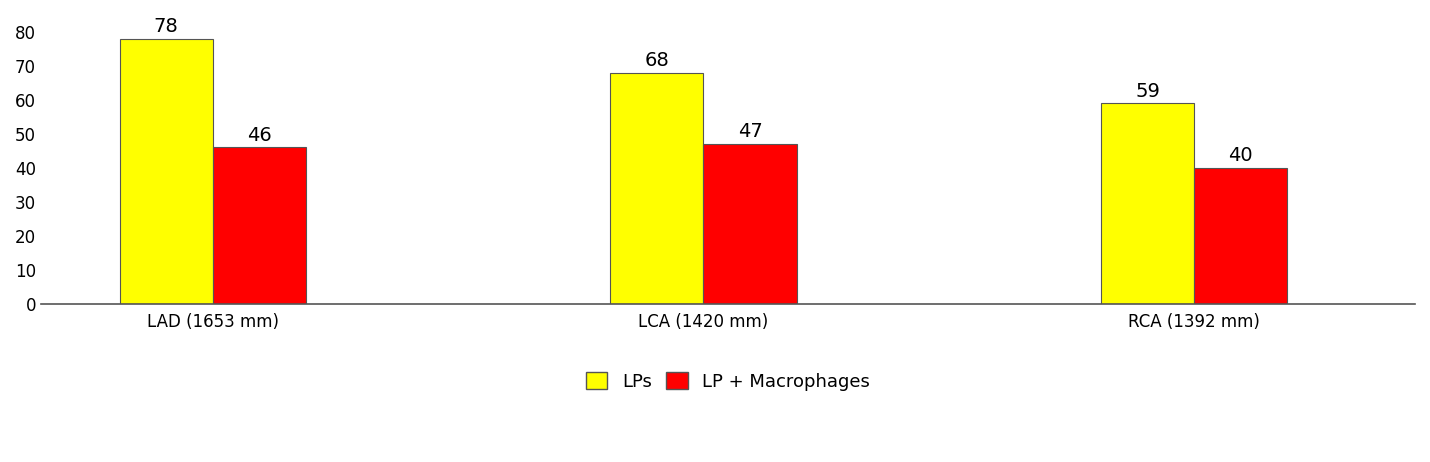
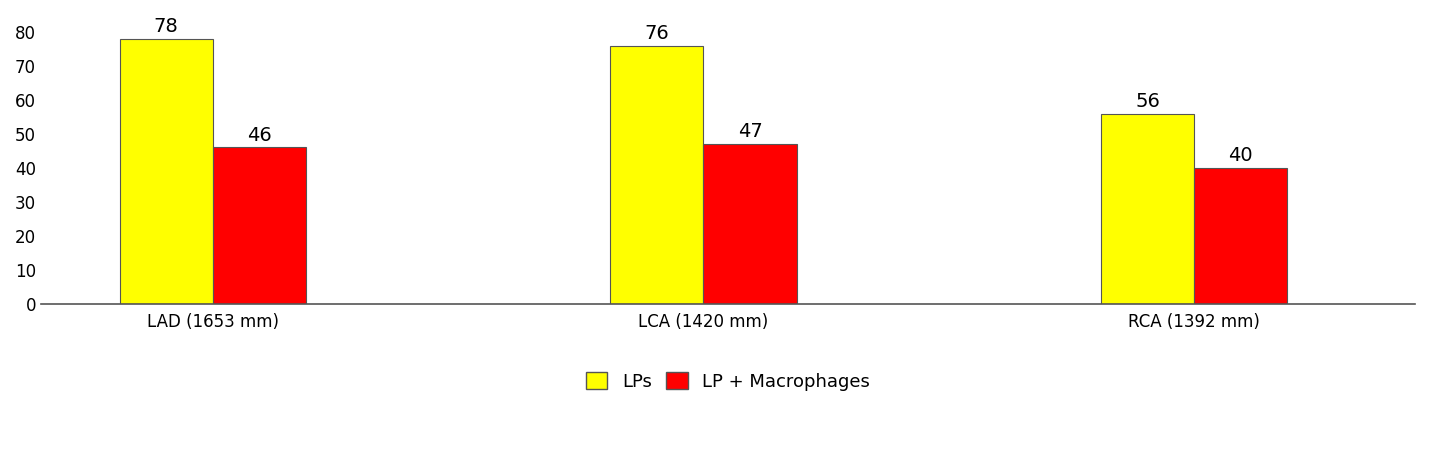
LPs/LCA (1420 mm): 68 -> 76
LPs/RCA (1392 mm): 59 -> 56
